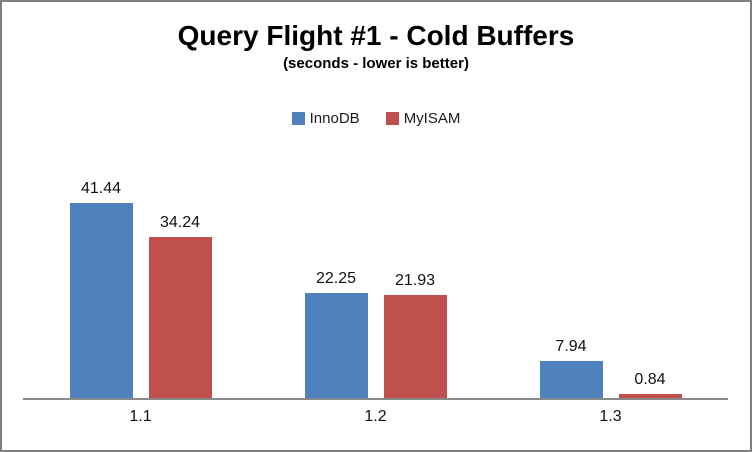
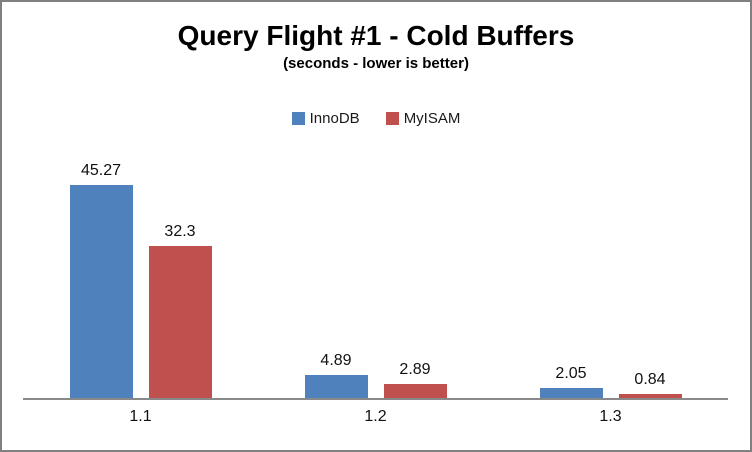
InnoDB/1.1: 41.44 -> 45.27
MyISAM/1.1: 34.24 -> 32.3
InnoDB/1.2: 22.25 -> 4.89
MyISAM/1.2: 21.93 -> 2.89
InnoDB/1.3: 7.94 -> 2.05
